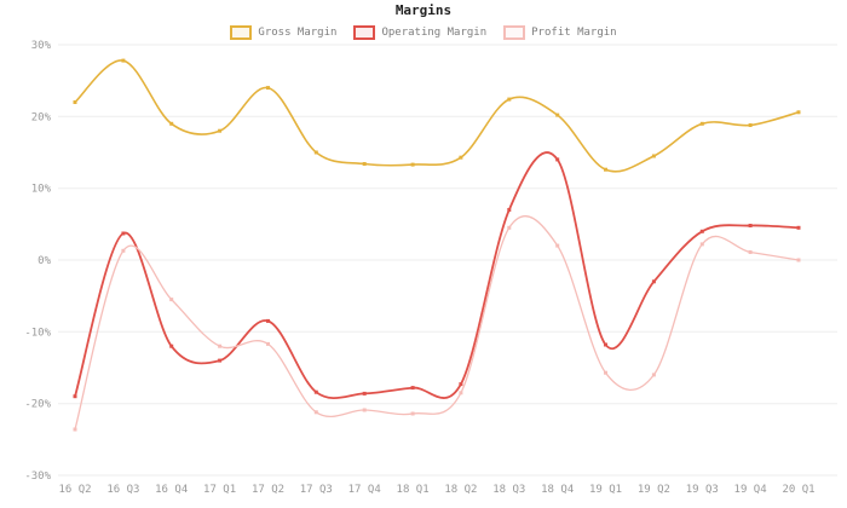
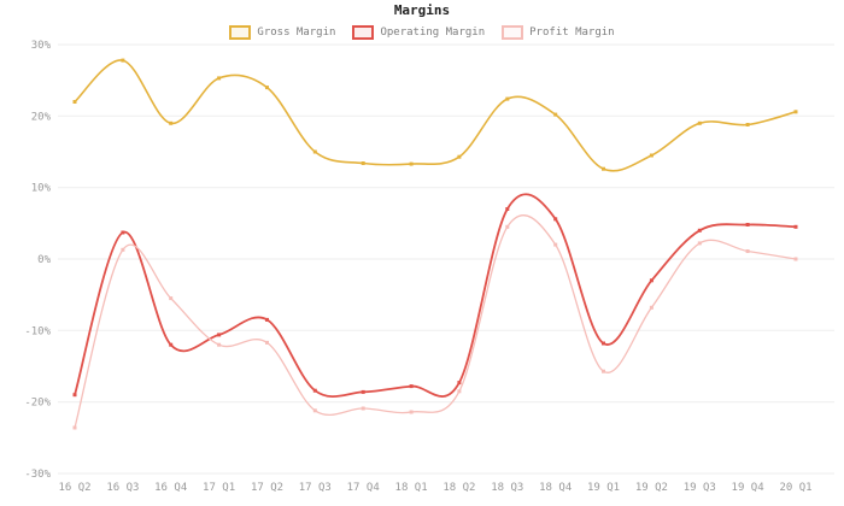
Gross Margin/17 Q1: 18% -> 25%
Operating Margin/17 Q1: -14% -> -11%
Operating Margin/18 Q4: 14% -> 6%
Profit Margin/19 Q2: -16% -> -7%
